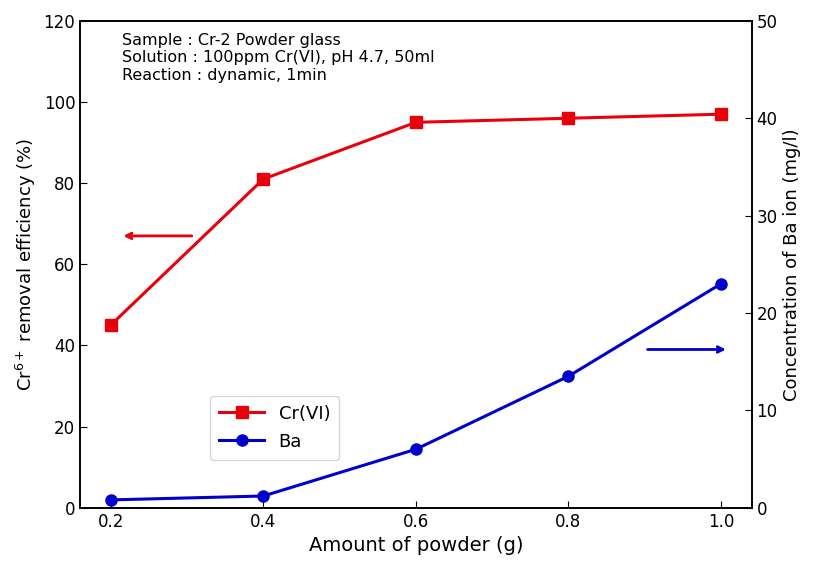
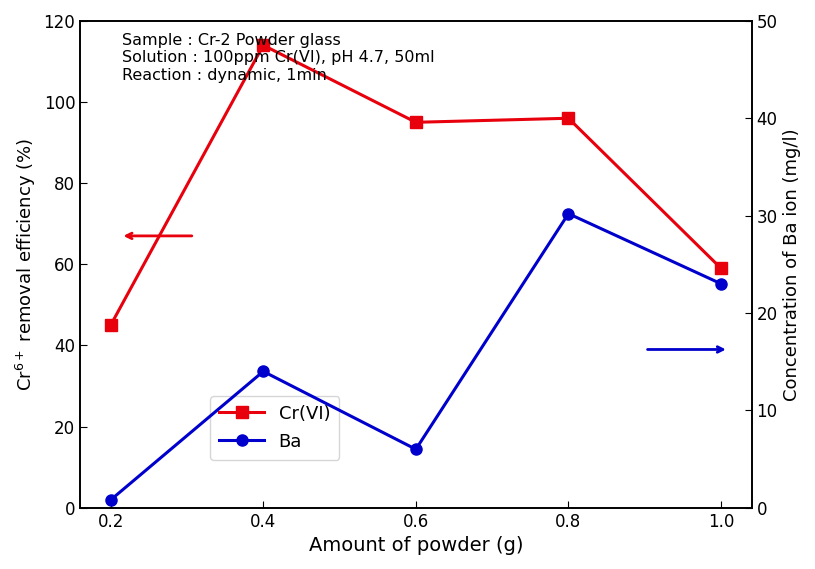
Cr(VI)/0.4: 81 -> 114
Ba/0.4: 1.2 -> 14.0
Ba/0.8: 13.5 -> 30.2
Cr(VI)/1.0: 97 -> 59
